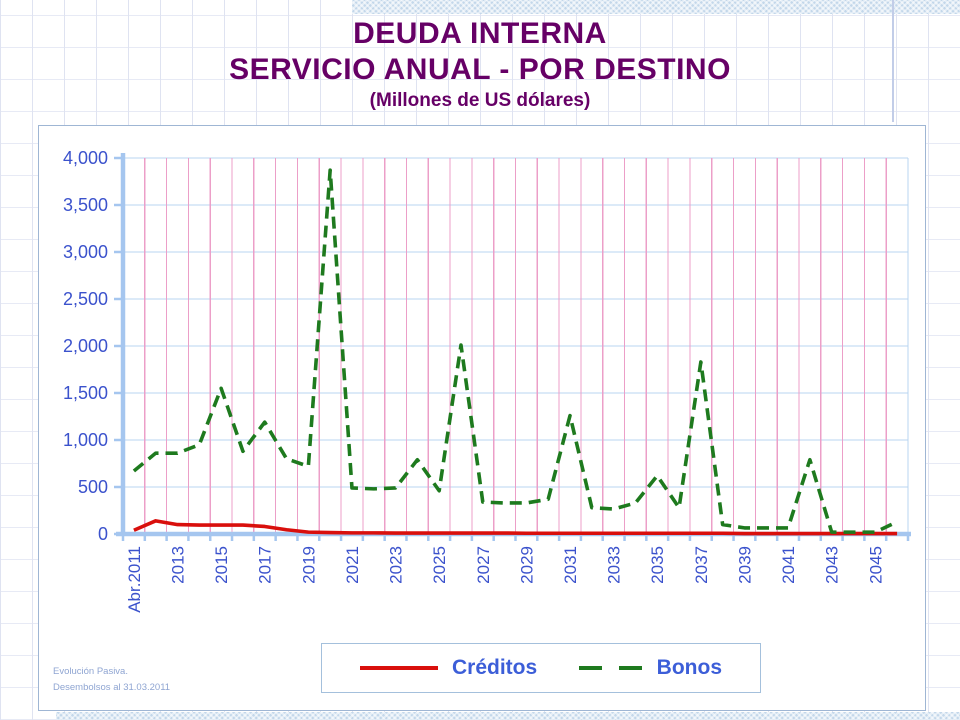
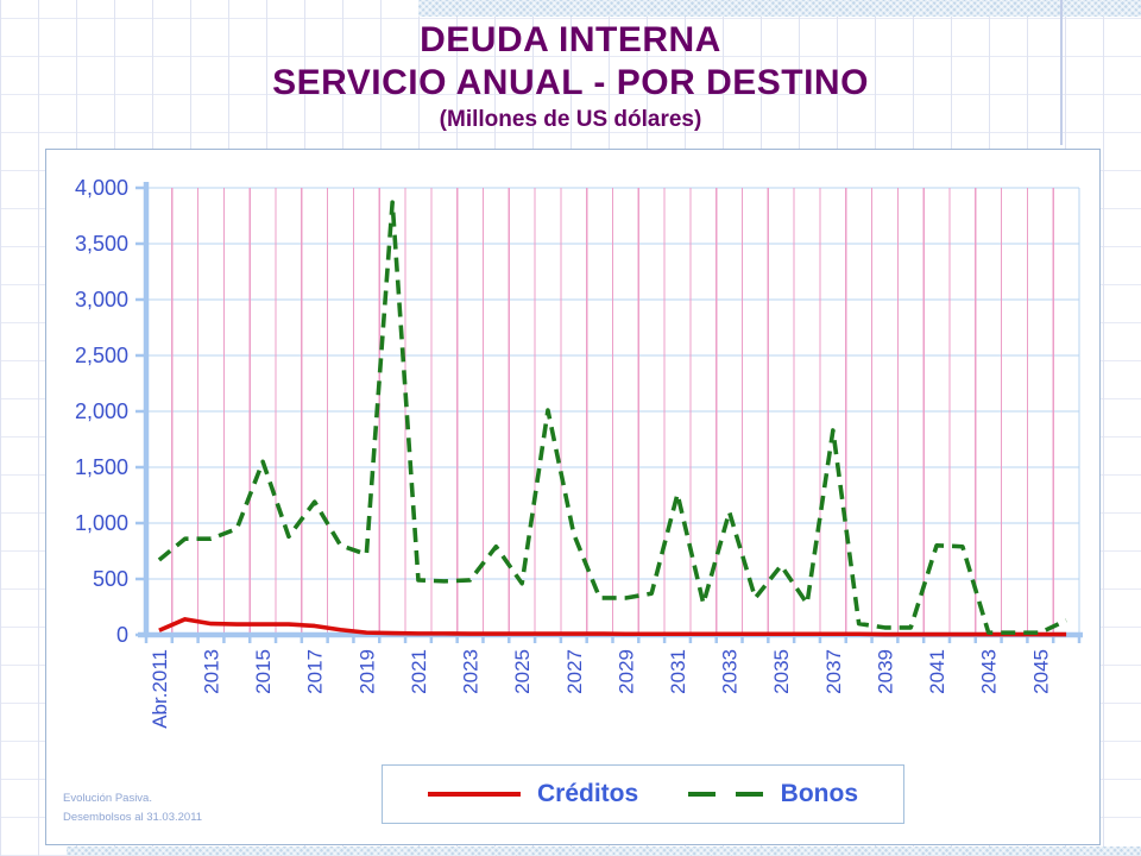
Bonos/2027: 300 -> 900
Bonos/2033: 300 -> 1100
Bonos/2041: 100 -> 800
